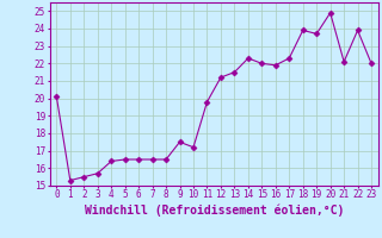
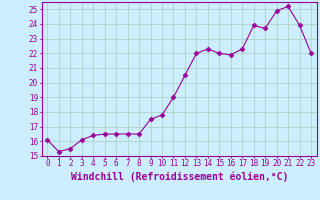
0: 20.1 -> 16.1
3: 15.7 -> 16.1
10: 17.2 -> 17.8
11: 19.8 -> 19.0
12: 21.2 -> 20.5
13: 21.5 -> 22.0
21: 22.1 -> 25.2
